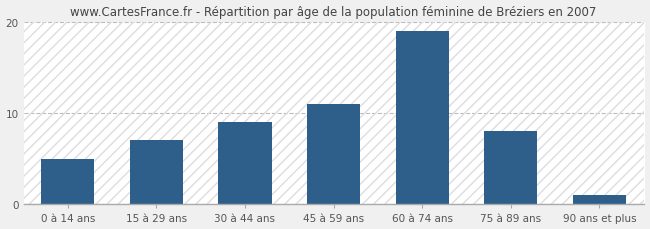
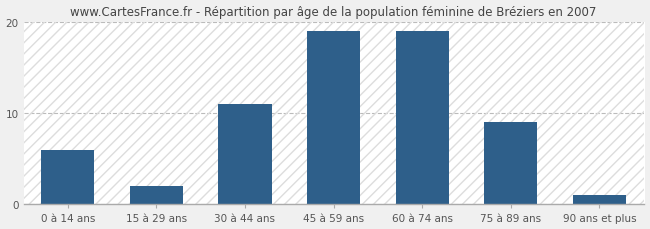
0 à 14 ans: 5 -> 6
15 à 29 ans: 7 -> 2
30 à 44 ans: 9 -> 11
45 à 59 ans: 11 -> 19
75 à 89 ans: 8 -> 9
